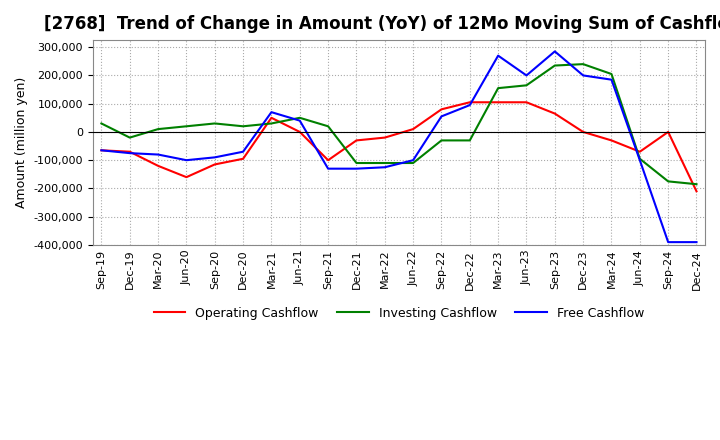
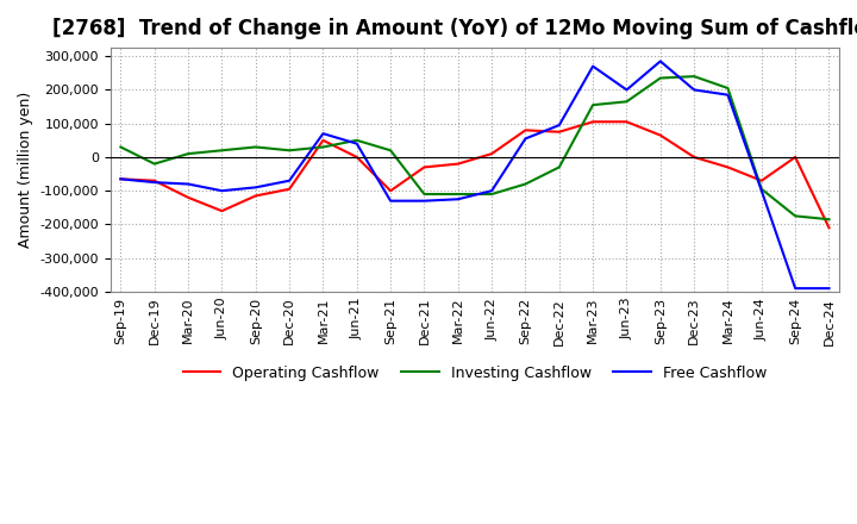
Investing Cashflow/Sep-22: -30,000 -> -80,000
Operating Cashflow/Dec-22: 105,000 -> 75,000
